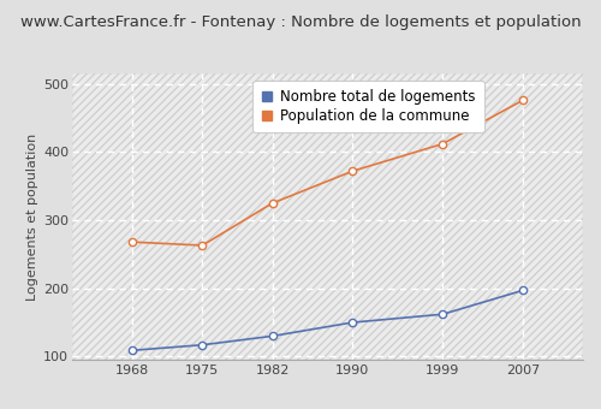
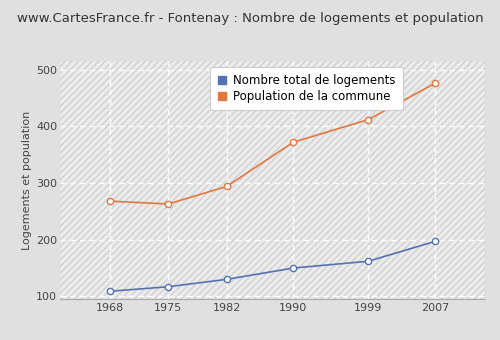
Population de la commune/1982: 325 -> 294
